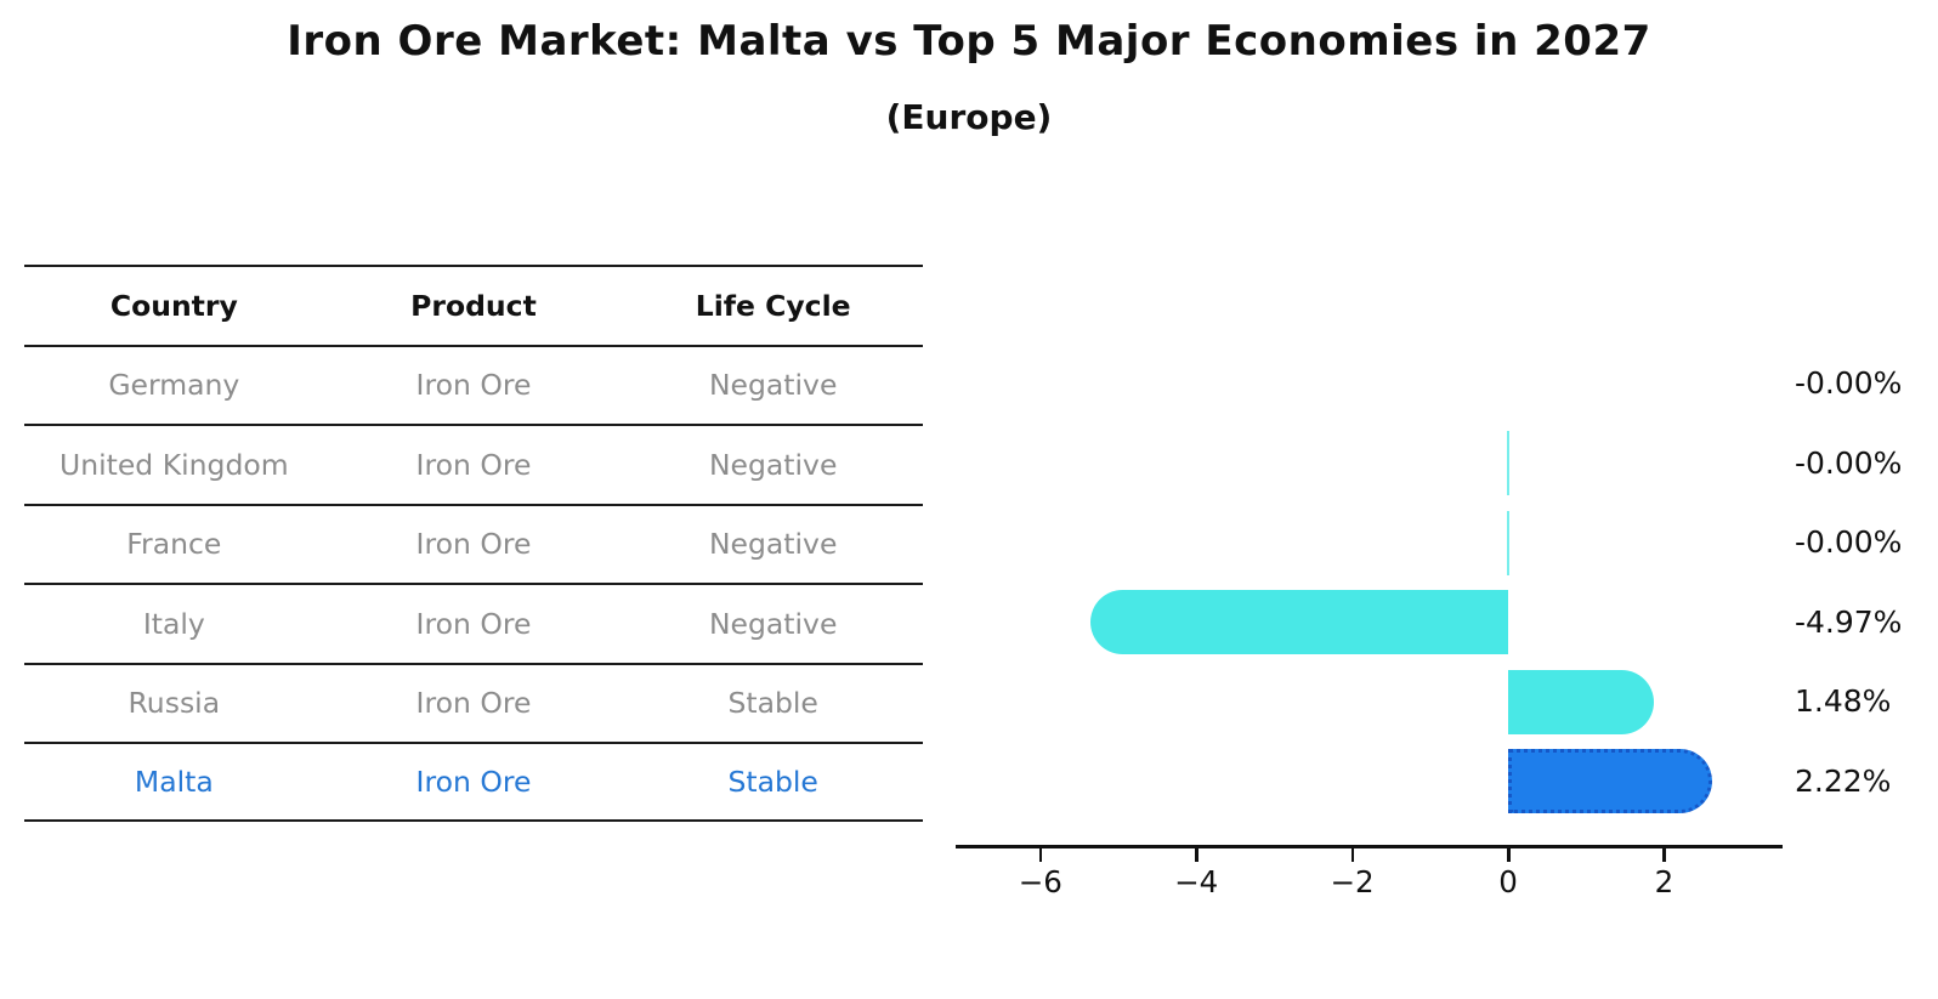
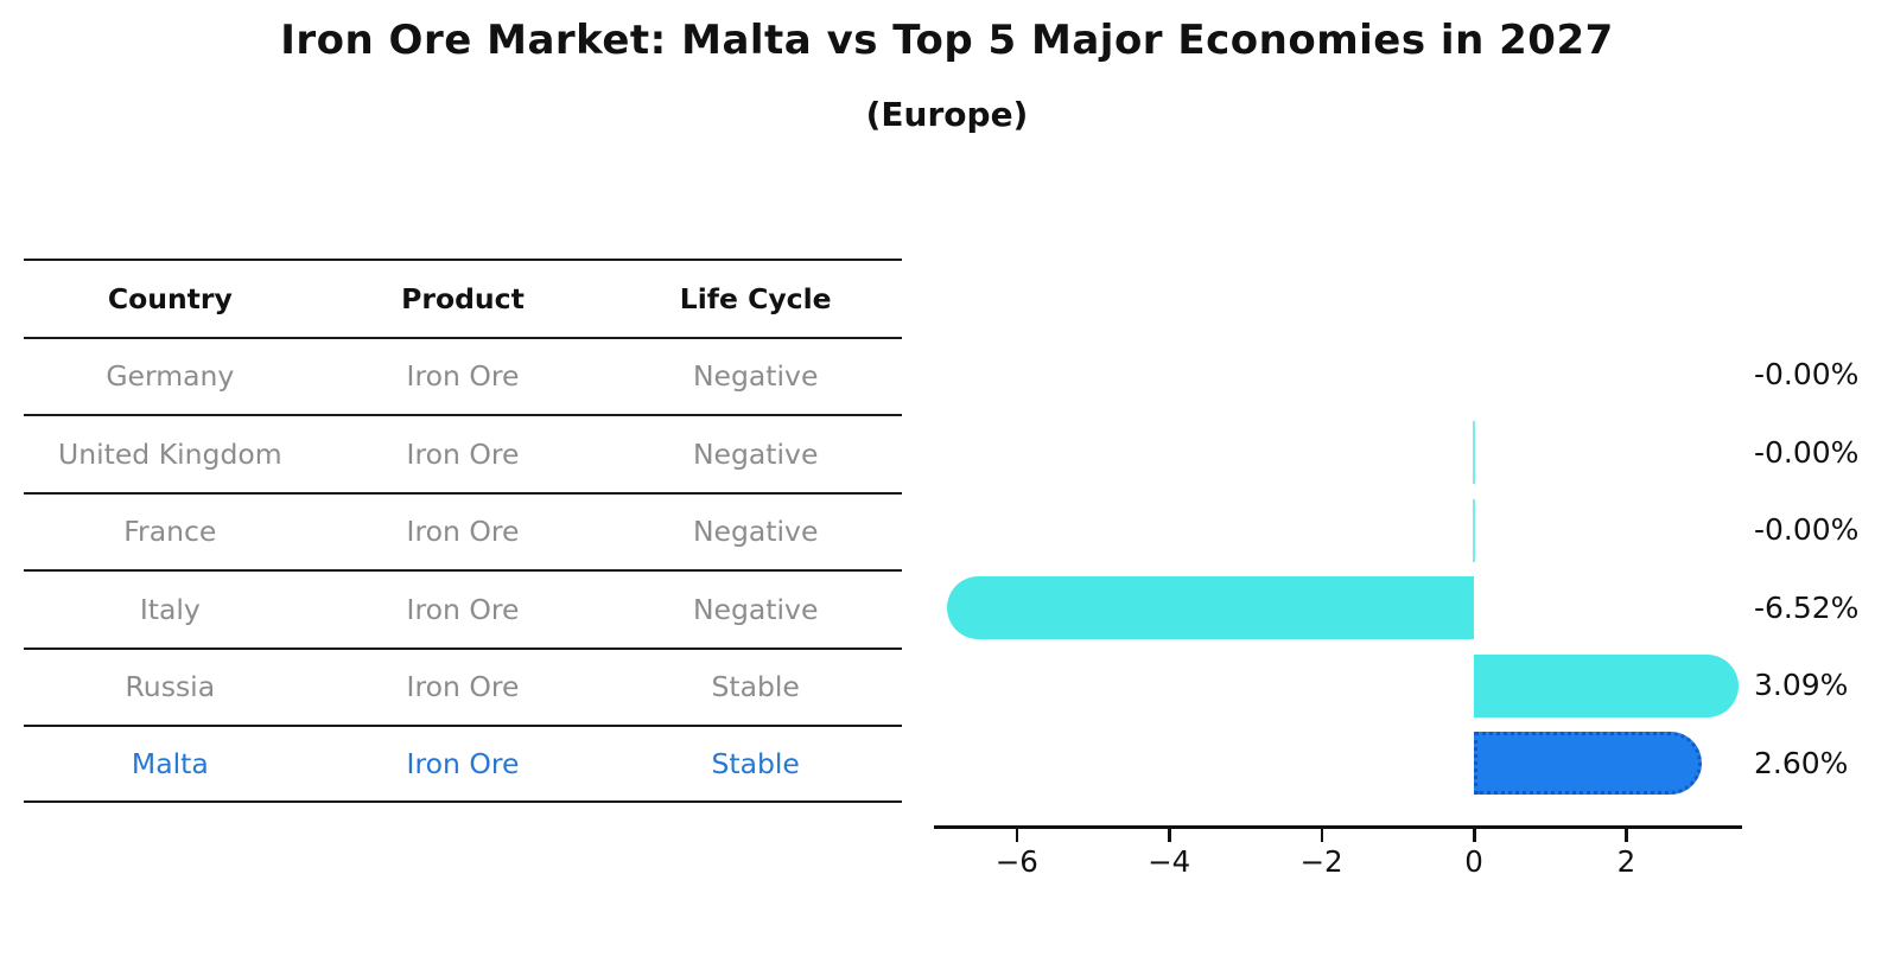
Italy: -4.97% -> -6.52%
Russia: 1.48% -> 3.09%
Malta: 2.22% -> 2.60%
